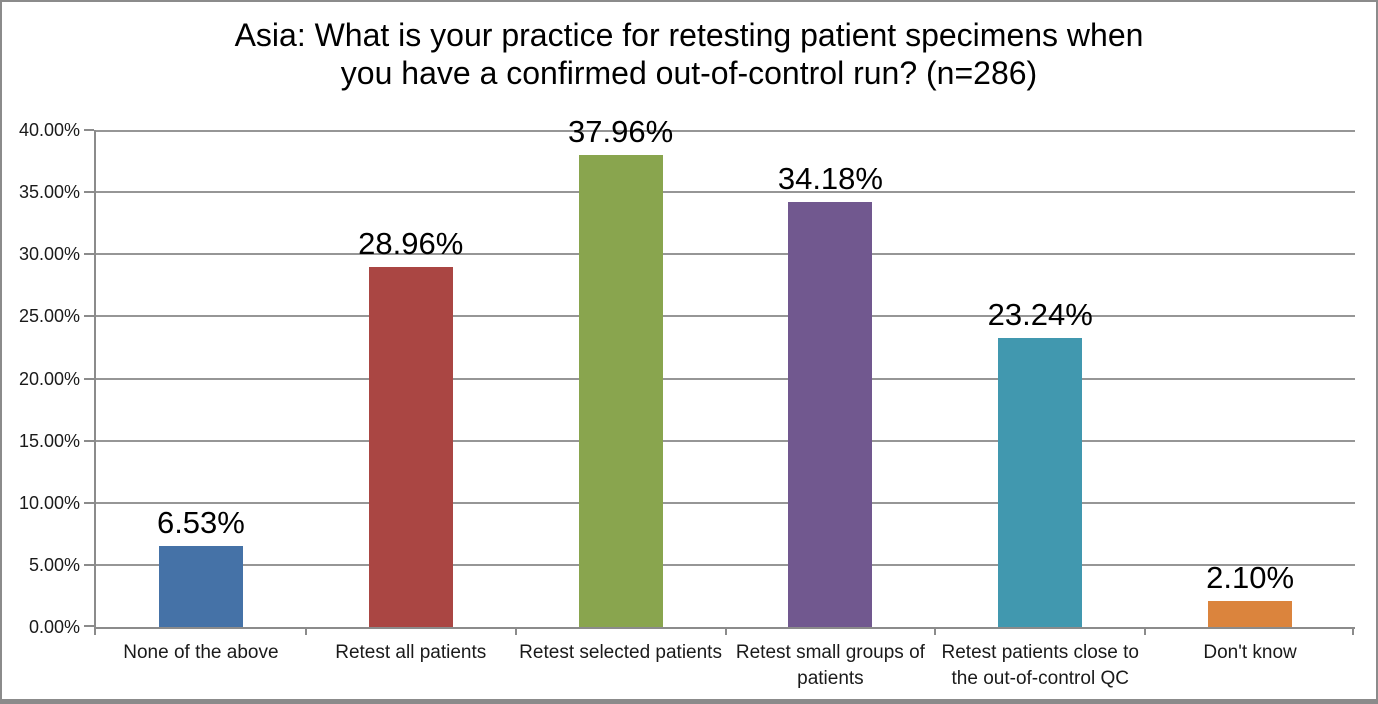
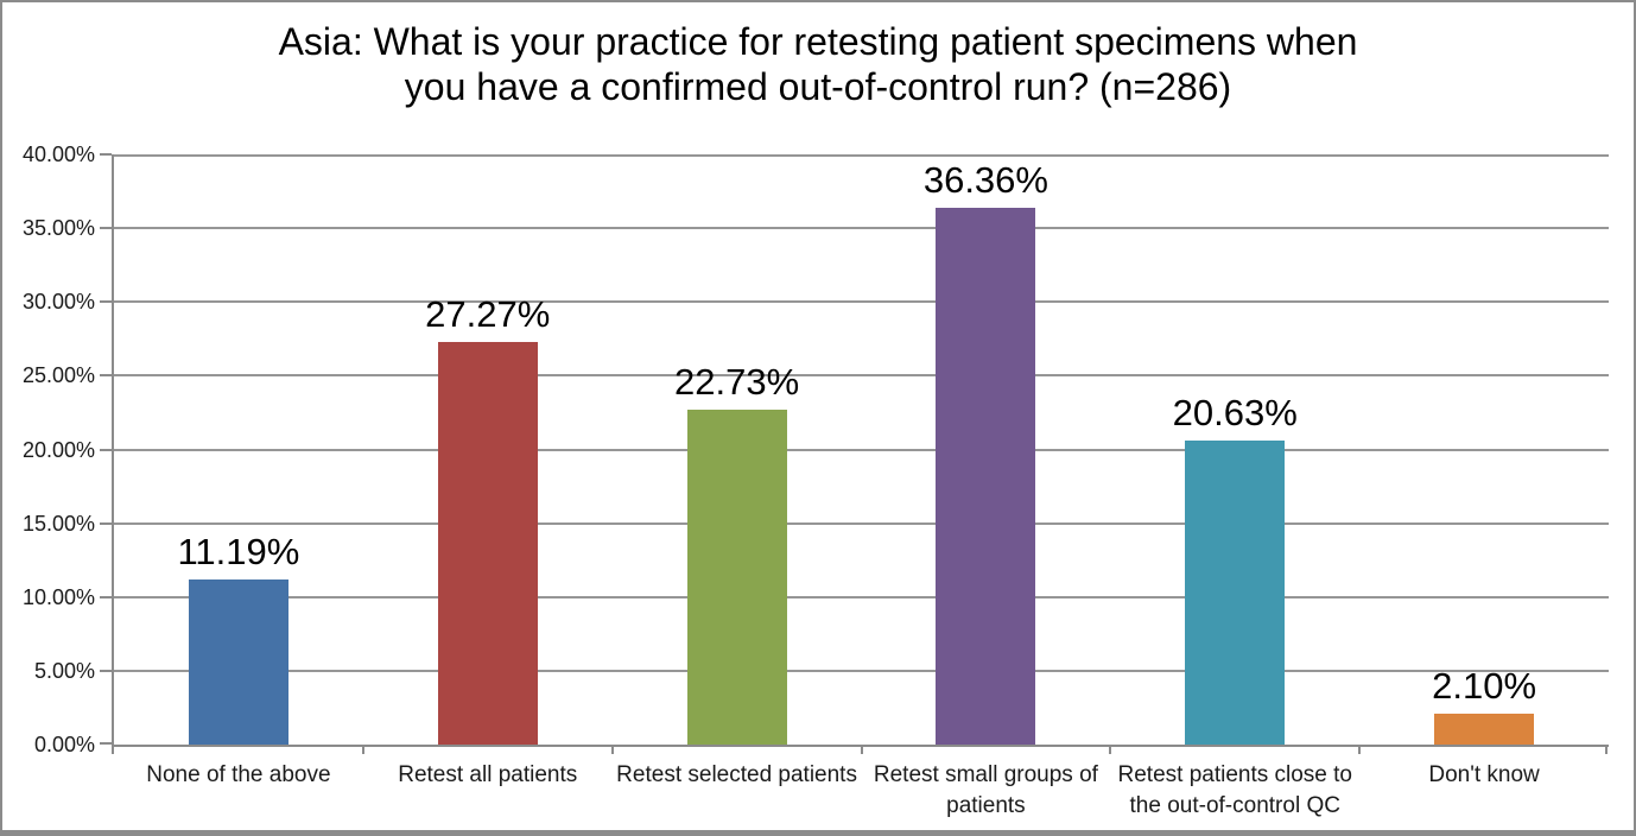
None of the above: 6.53% -> 11.19%
Retest all patients: 28.96% -> 27.27%
Retest selected patients: 37.96% -> 22.73%
Retest small groups of patients: 34.18% -> 36.36%
Retest patients close to the out-of-control QC: 23.24% -> 20.63%
